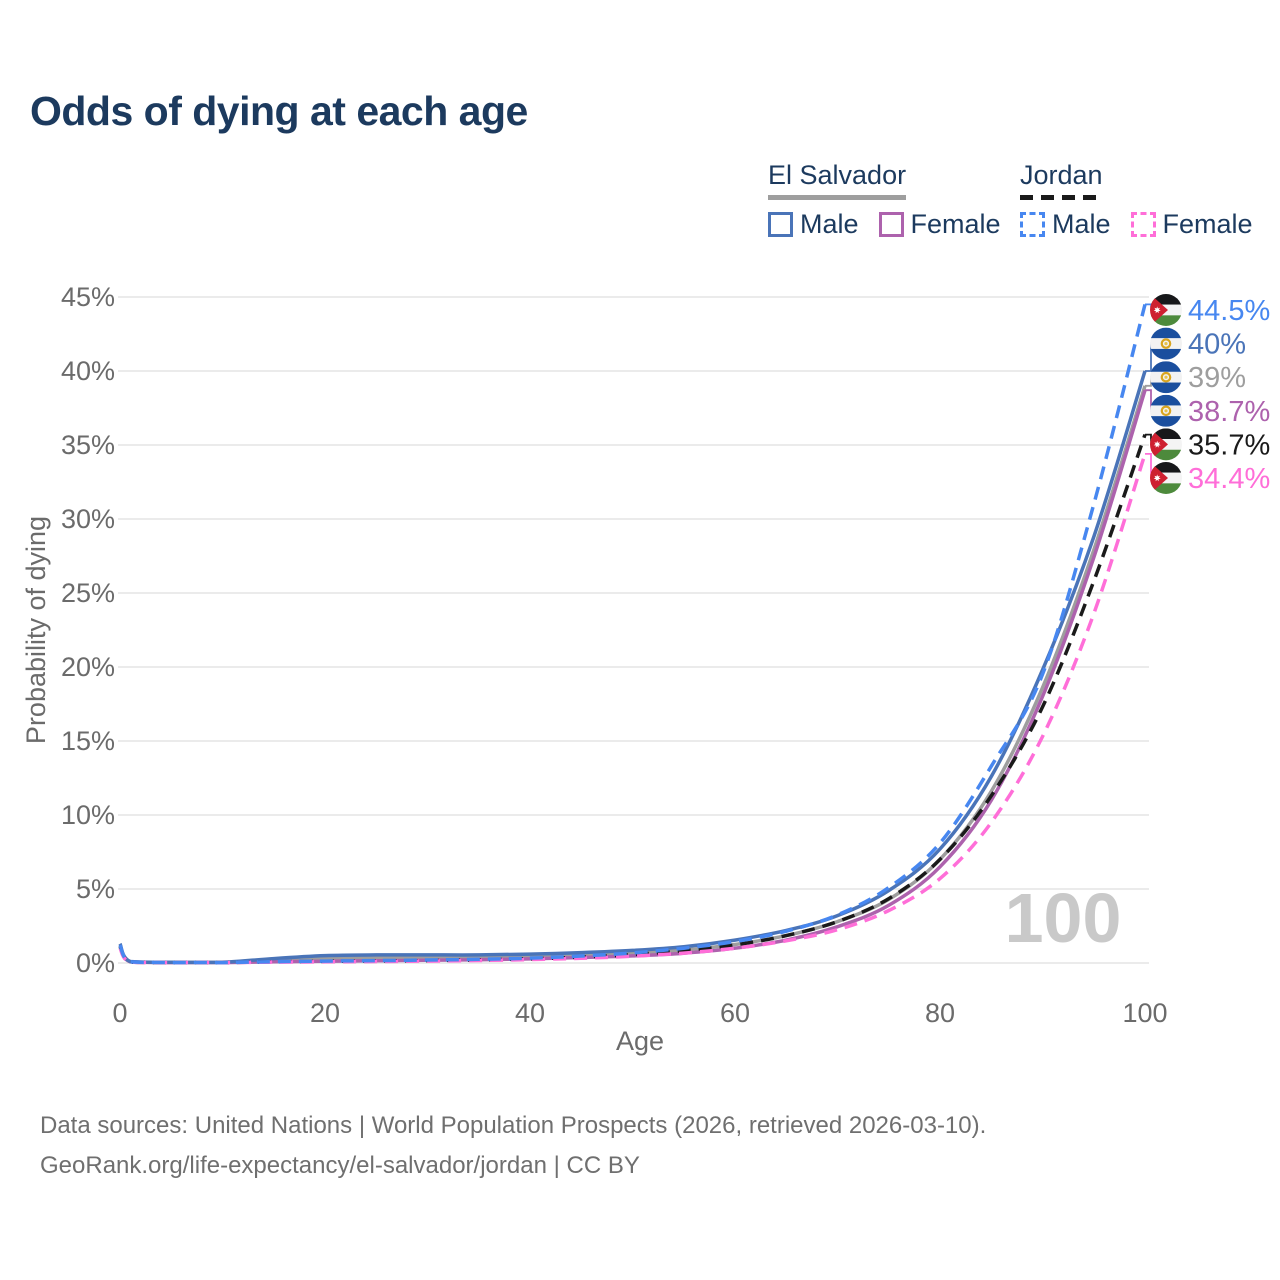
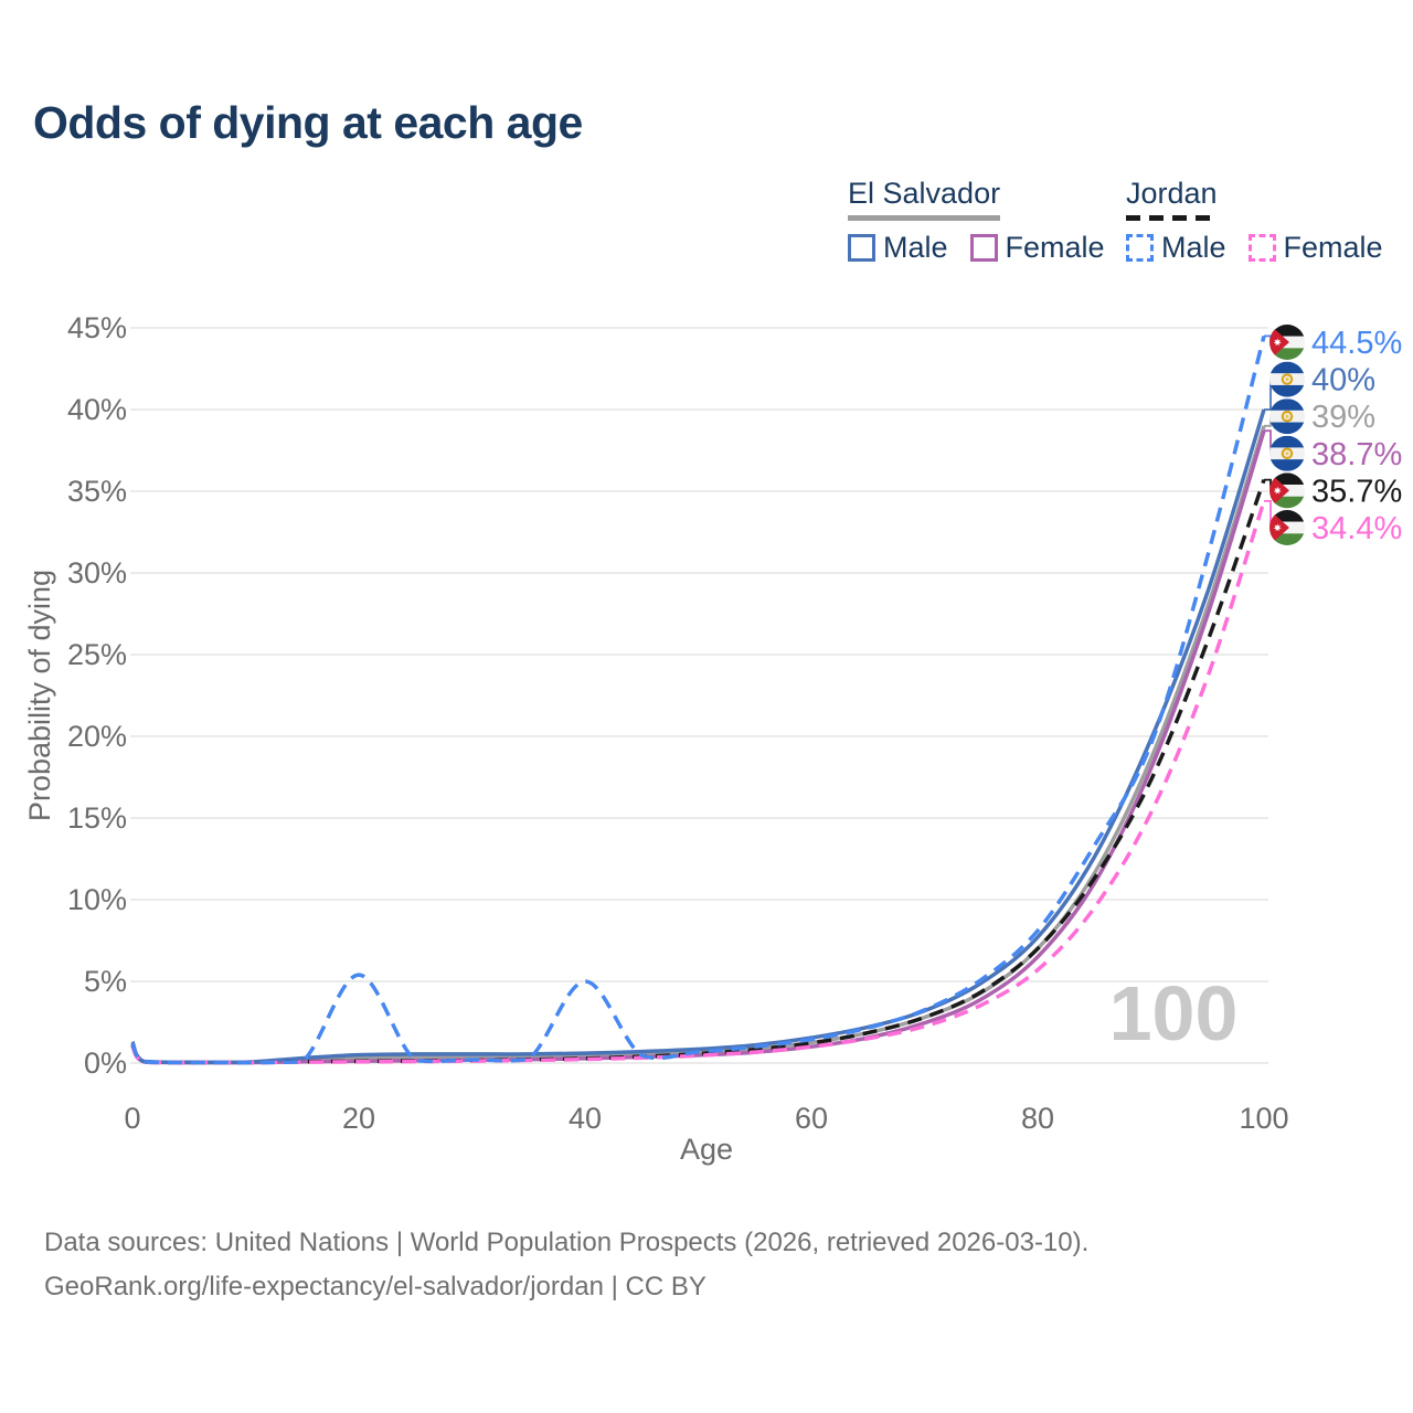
Jordan Male/20: 0.1% -> 5.4%
Jordan Male/40: 0.3% -> 5.0%
